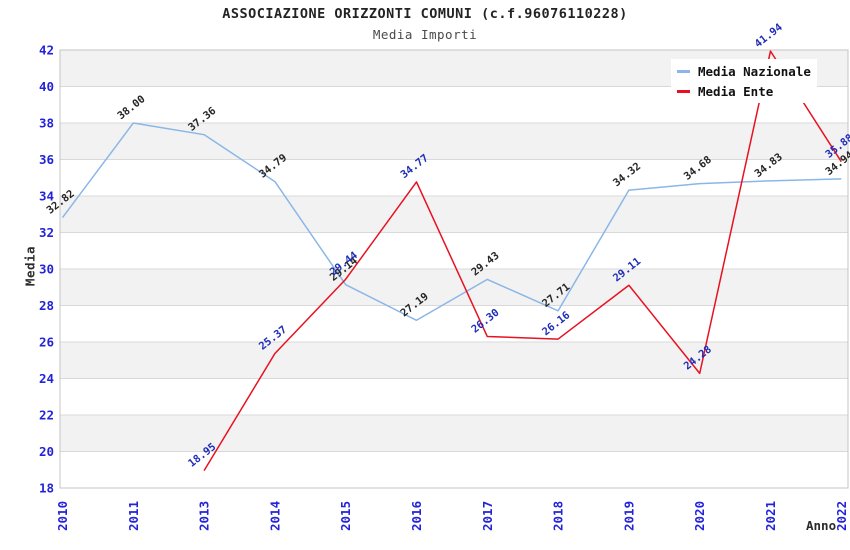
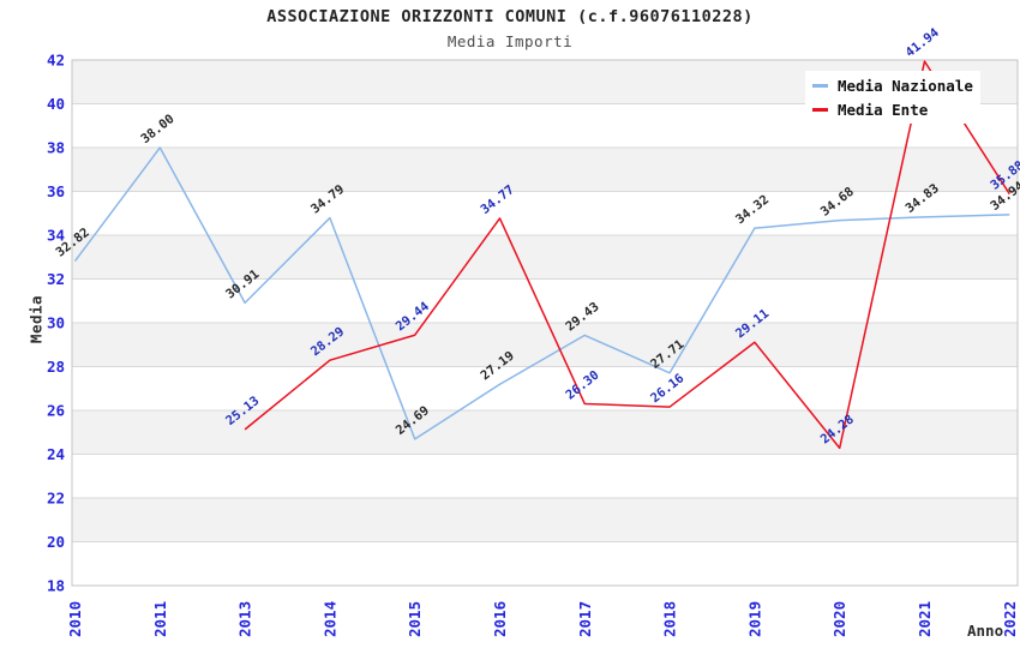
Media Nazionale/2013: 37.36 -> 30.91
Media Ente/2013: 18.95 -> 25.13
Media Ente/2014: 25.37 -> 28.29
Media Nazionale/2015: 29.14 -> 24.69
